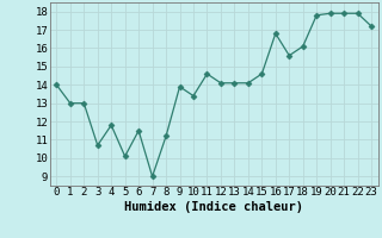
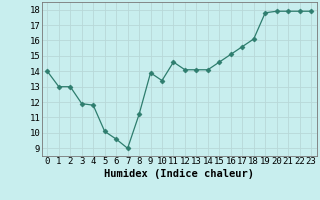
3: 10.7 -> 11.9
6: 11.5 -> 9.6
16: 16.8 -> 15.1
23: 17.2 -> 17.9
